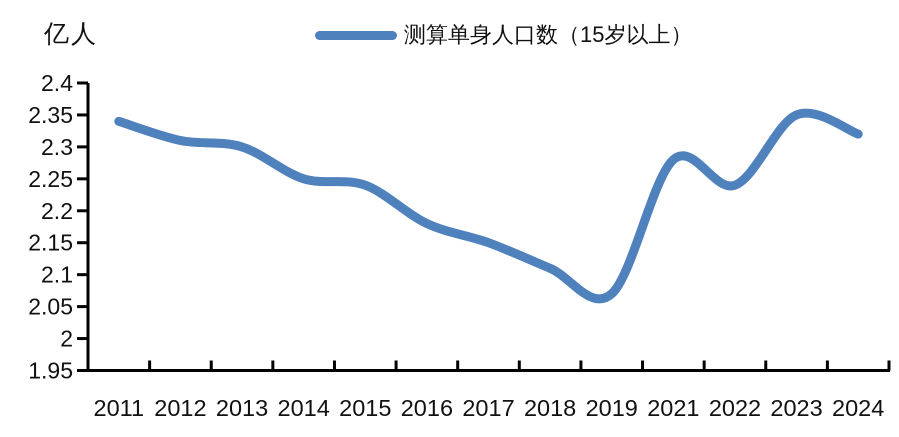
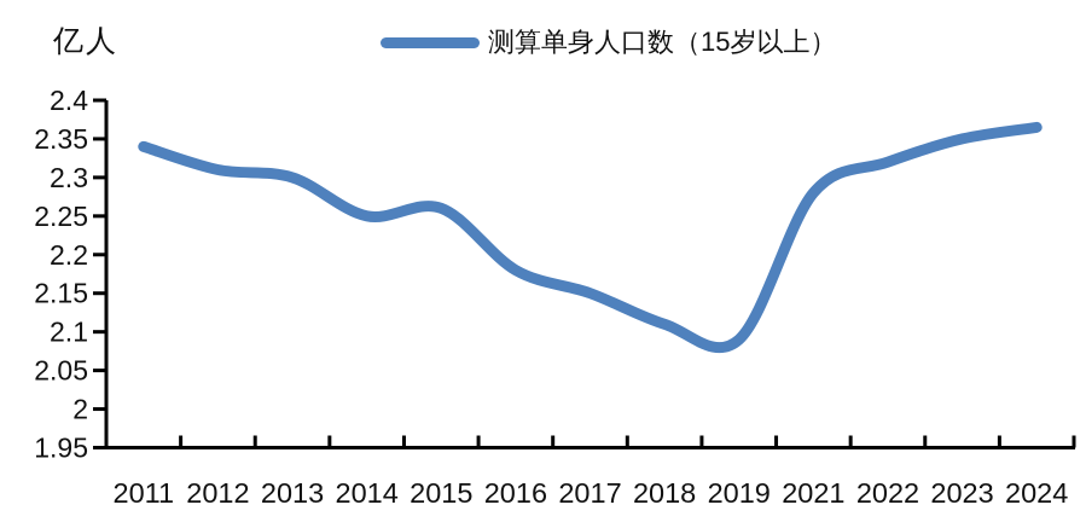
2015: 2.24 -> 2.26
2019: 2.07 -> 2.09
2022: 2.24 -> 2.32
2024: 2.32 -> 2.37
